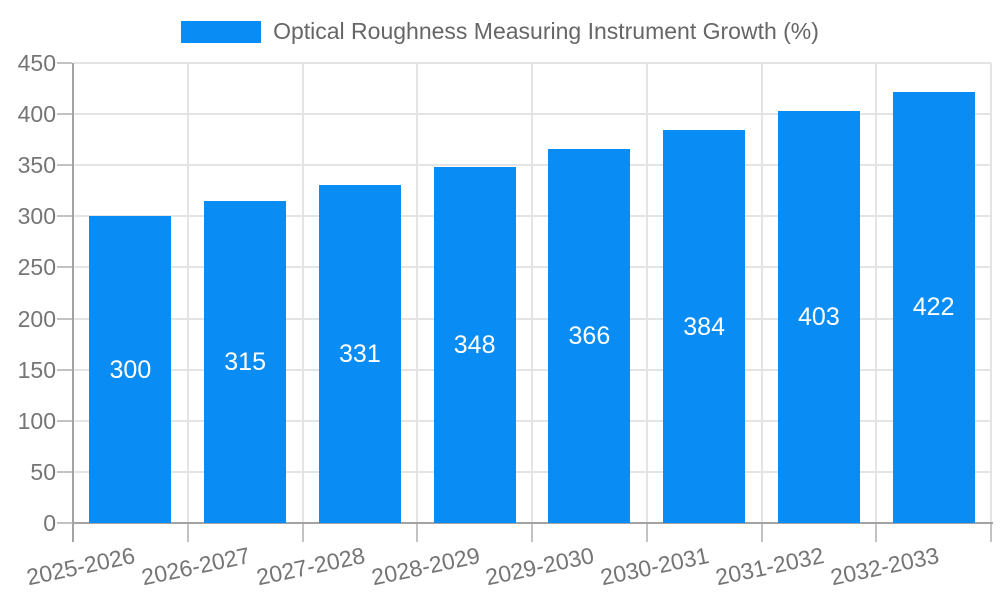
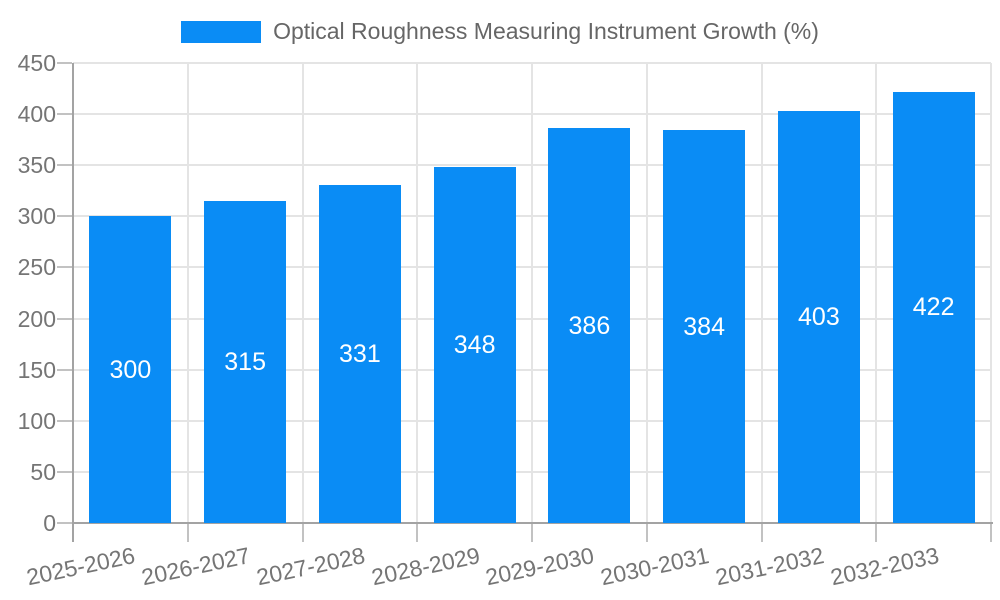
2029-2030: 366 -> 386
